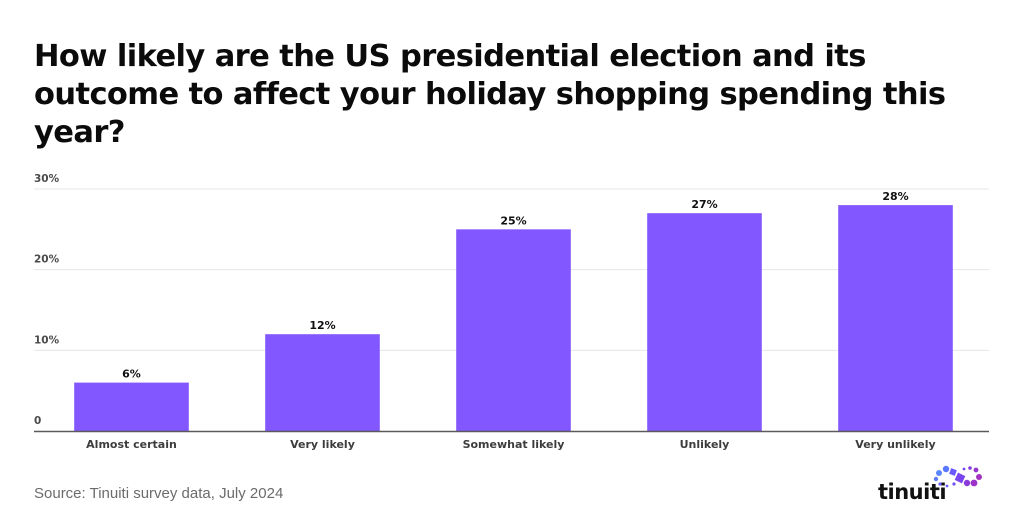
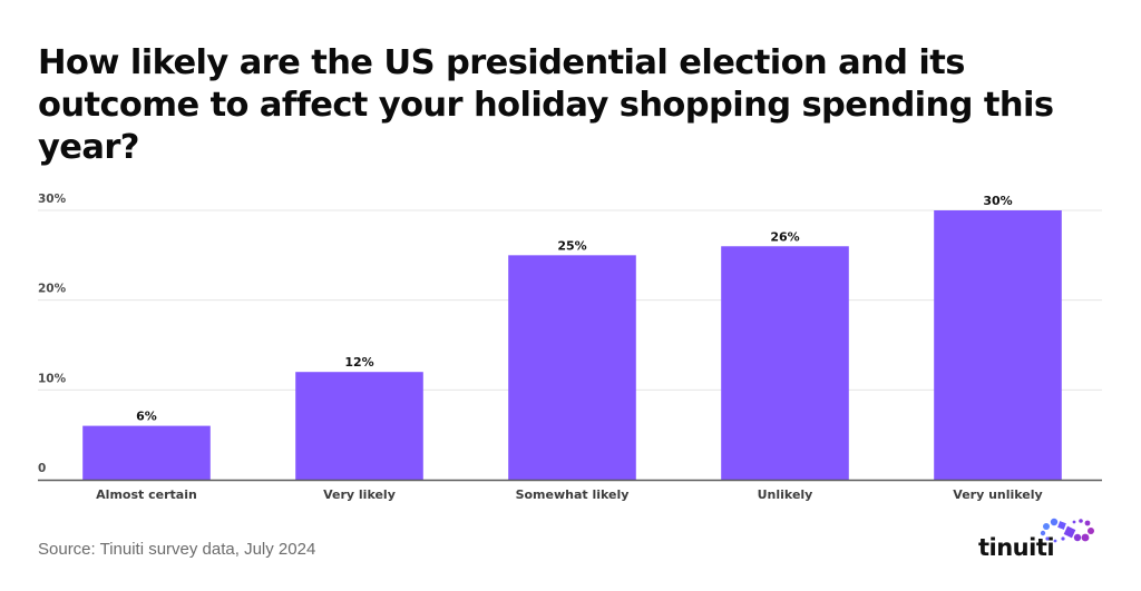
Unlikely: 27% -> 26%
Very unlikely: 28% -> 30%
